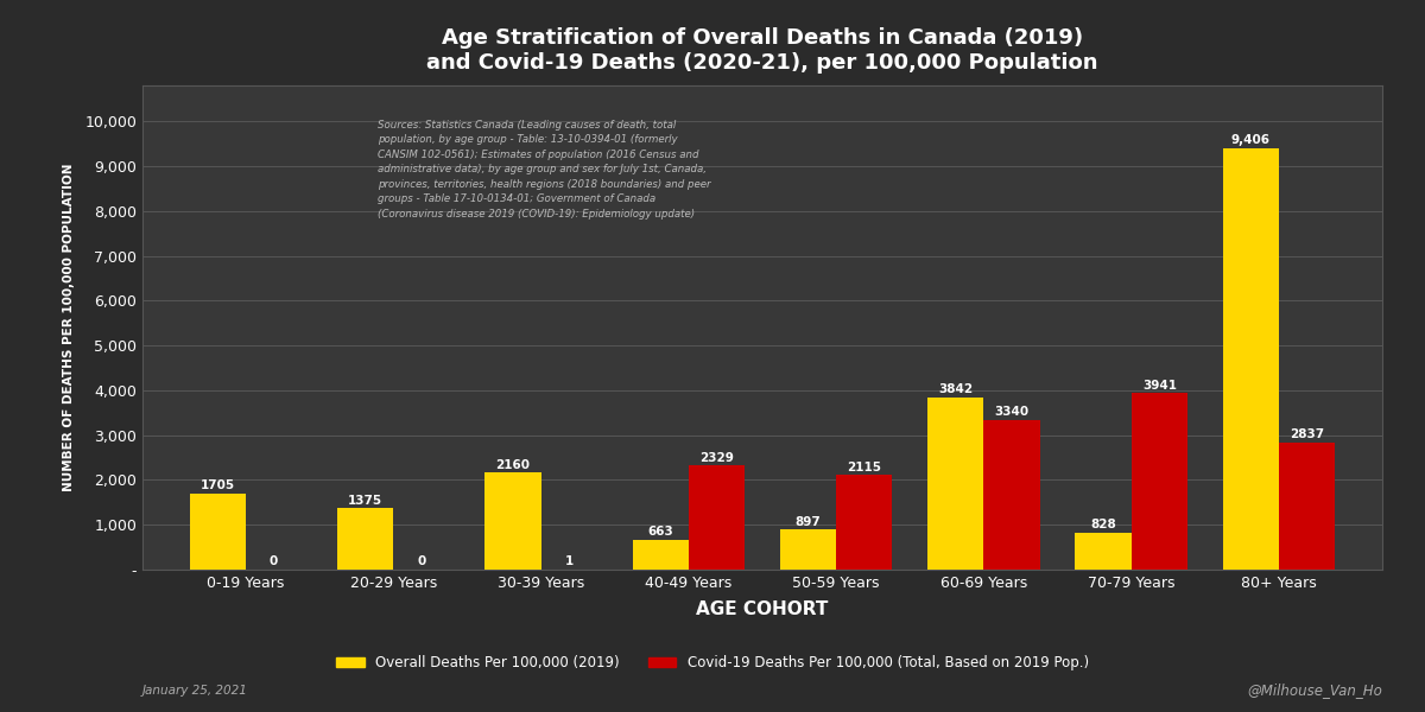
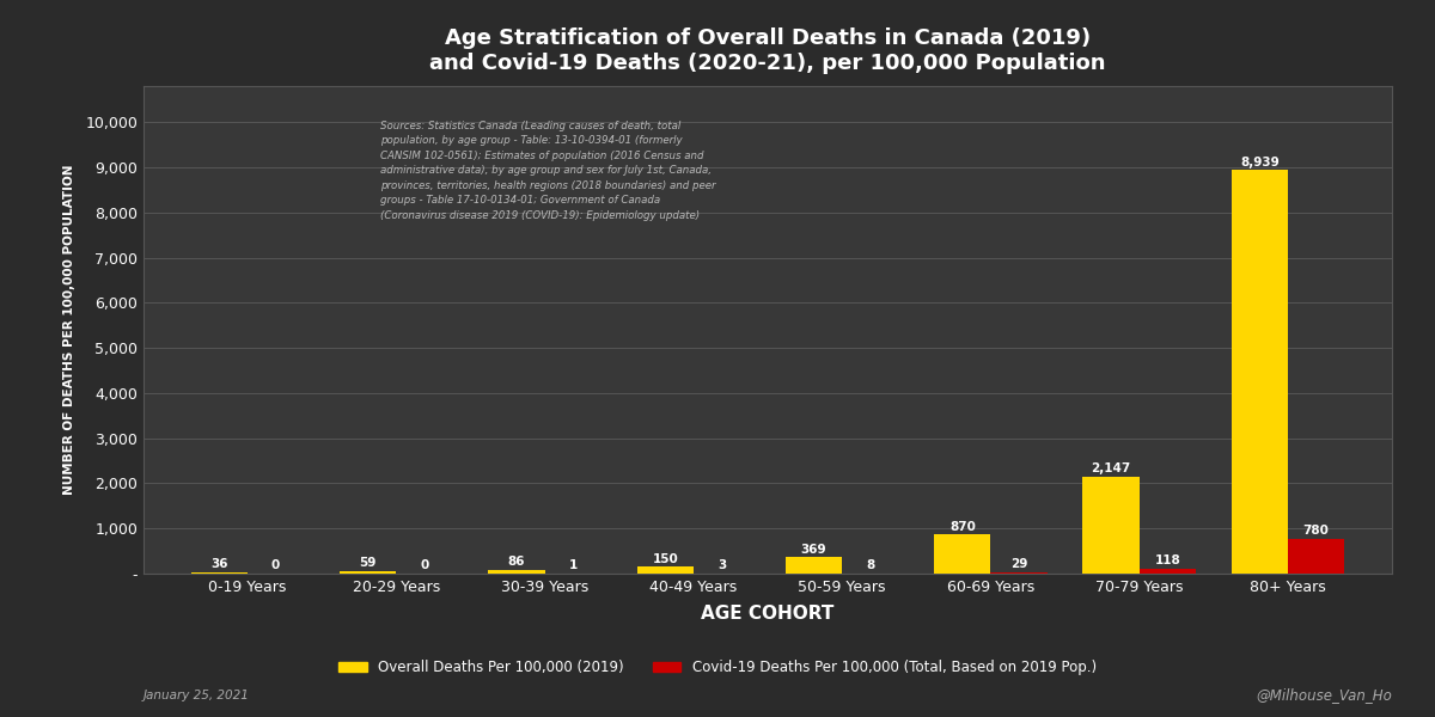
Overall Deaths Per 100,000 (2019)/0-19 Years: 1705 -> 36
Overall Deaths Per 100,000 (2019)/20-29 Years: 1375 -> 59
Overall Deaths Per 100,000 (2019)/30-39 Years: 2160 -> 86
Overall Deaths Per 100,000 (2019)/40-49 Years: 663 -> 150
Covid-19 Deaths Per 100,000 (Total, Based on 2019 Pop.)/40-49 Years: 2329 -> 3
Overall Deaths Per 100,000 (2019)/50-59 Years: 897 -> 369
Covid-19 Deaths Per 100,000 (Total, Based on 2019 Pop.)/50-59 Years: 2115 -> 8
Overall Deaths Per 100,000 (2019)/60-69 Years: 3842 -> 870
Covid-19 Deaths Per 100,000 (Total, Based on 2019 Pop.)/60-69 Years: 3340 -> 29
Overall Deaths Per 100,000 (2019)/70-79 Years: 828 -> 2,147
Covid-19 Deaths Per 100,000 (Total, Based on 2019 Pop.)/70-79 Years: 3941 -> 118
Overall Deaths Per 100,000 (2019)/80+ Years: 9,406 -> 8,939
Covid-19 Deaths Per 100,000 (Total, Based on 2019 Pop.)/80+ Years: 2837 -> 780
